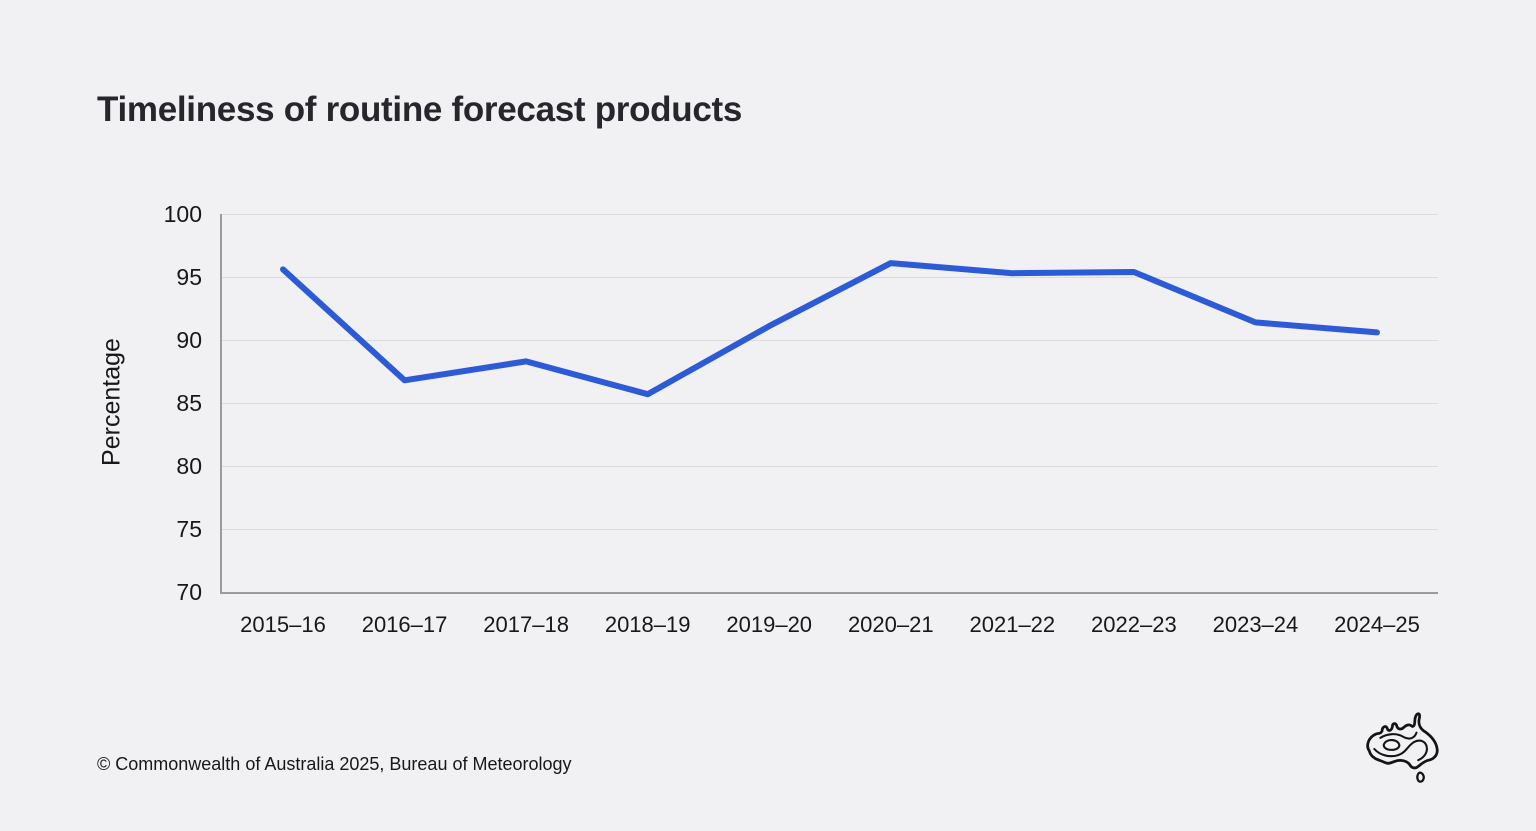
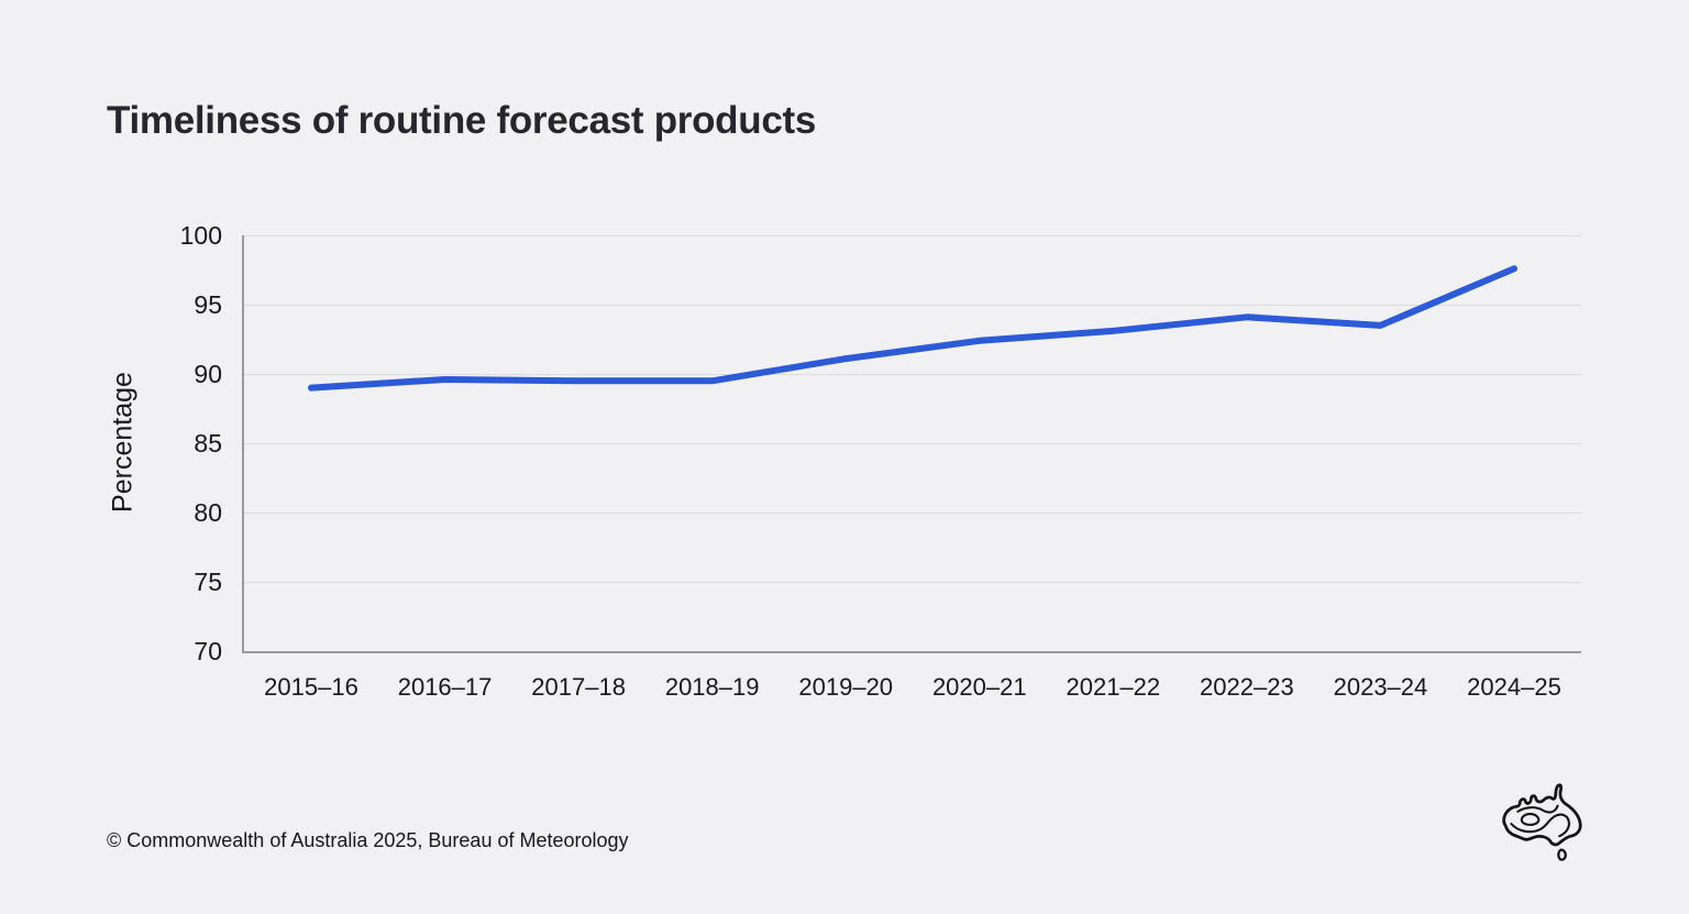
2015–16: 95.6 -> 89.0
2016–17: 86.8 -> 89.6
2017–18: 88.3 -> 89.5
2018–19: 85.7 -> 89.5
2020–21: 96.1 -> 92.4
2021–22: 95.3 -> 93.1
2022–23: 95.4 -> 94.1
2023–24: 91.4 -> 93.5
2024–25: 90.6 -> 97.6
